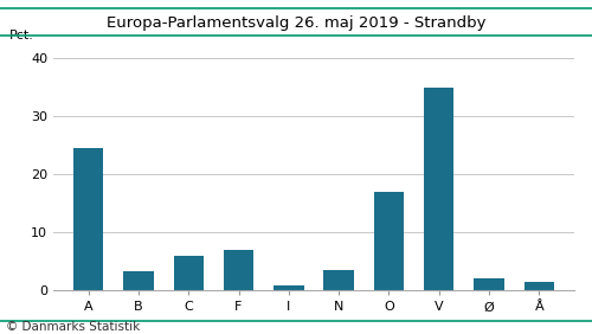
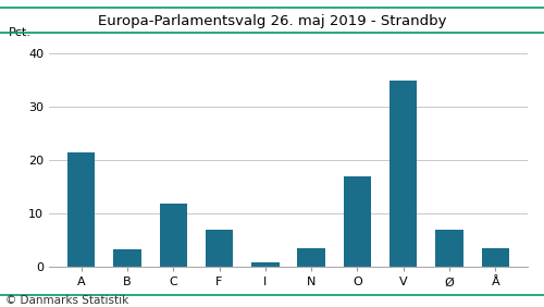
A: 24.5 -> 21.5
C: 6.0 -> 12.0
Ø: 2.2 -> 7.0
Å: 1.5 -> 3.5
